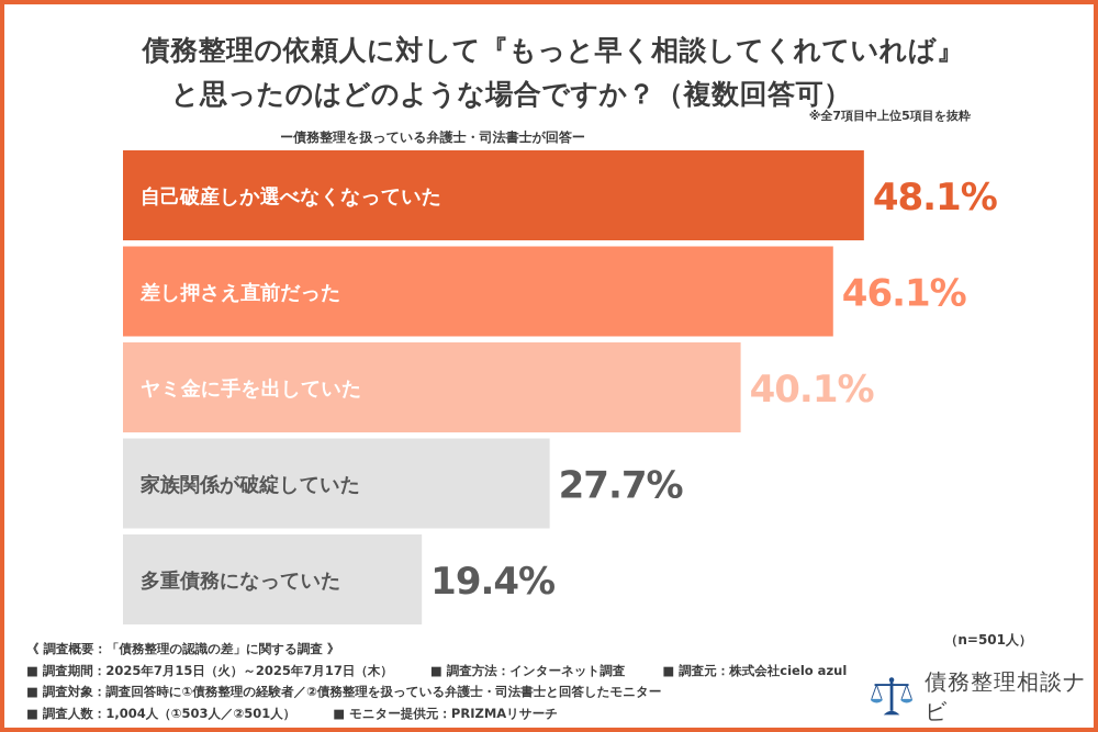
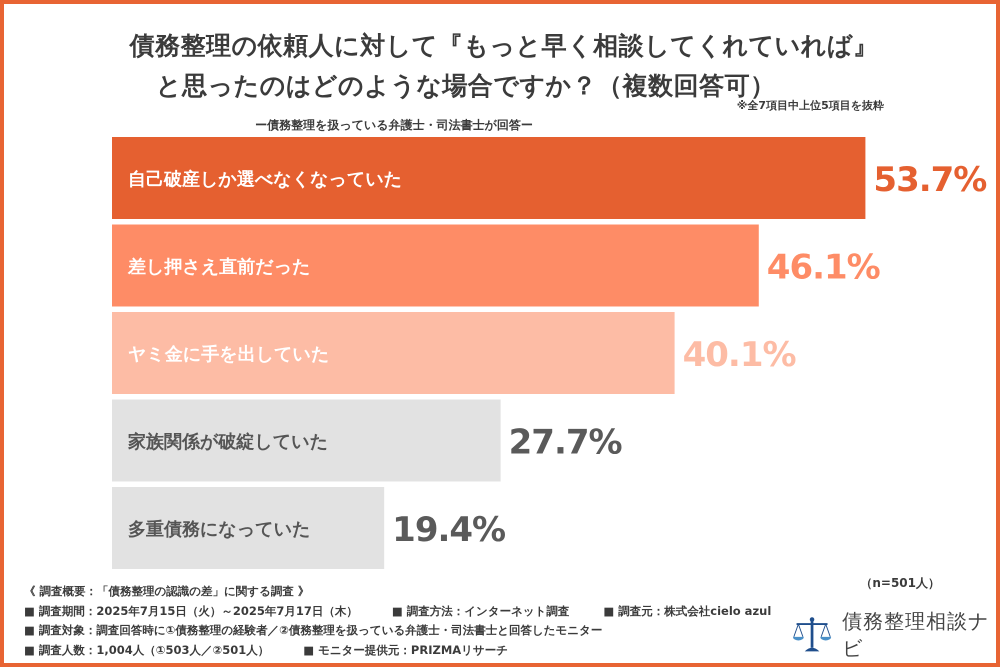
自己破産しか選べなくなっていた: 48.1% -> 53.7%
